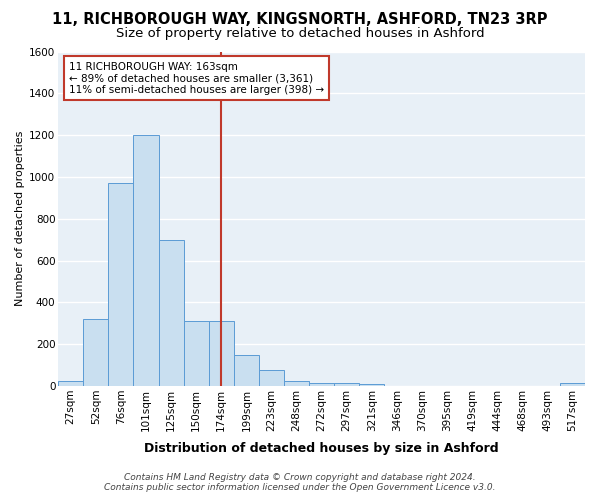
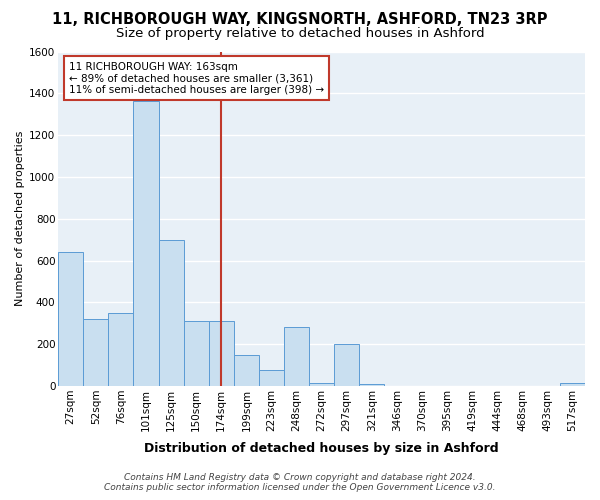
27sqm: 25 -> 640
76sqm: 970 -> 350
101sqm: 1200 -> 1365
248sqm: 25 -> 280
297sqm: 15 -> 200
